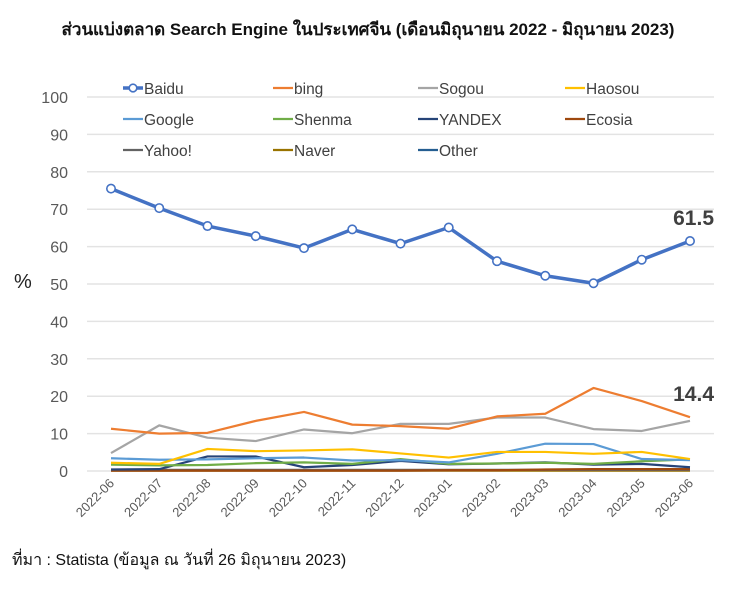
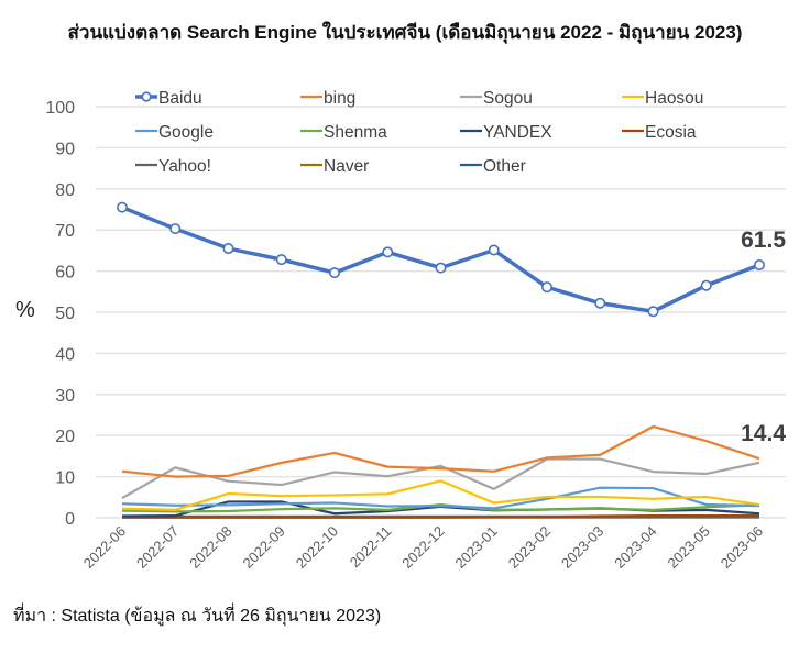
Haosou/2022-12: 5 -> 9
Sogou/2023-01: 13 -> 7
